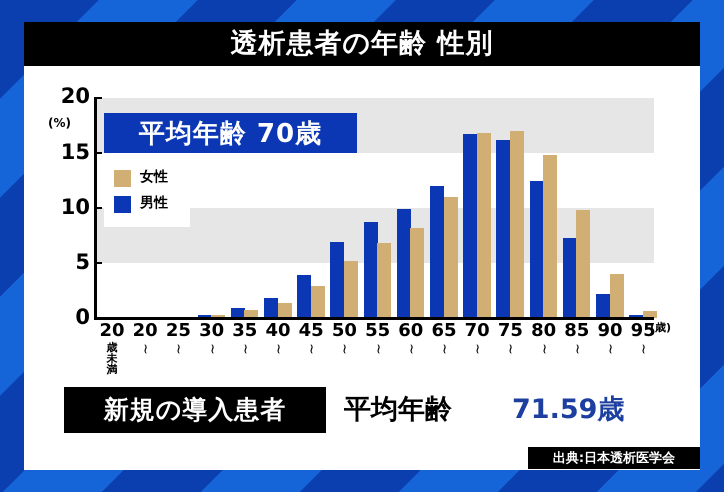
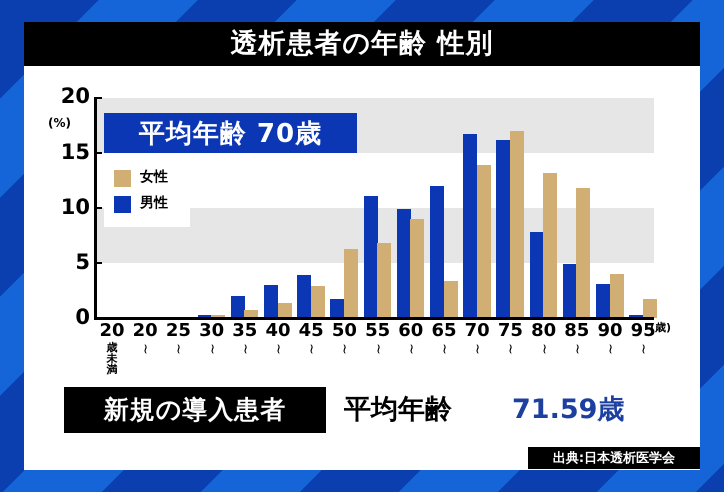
男性/35~: 0.9 -> 2.0
男性/40~: 1.8 -> 3.0
男性/50~: 6.9 -> 1.7
女性/50~: 5.2 -> 6.3
男性/55~: 8.7 -> 11.1
女性/60~: 8.2 -> 9.0
女性/65~: 11.0 -> 3.4
女性/70~: 16.8 -> 13.9
男性/80~: 12.5 -> 7.8
女性/80~: 14.8 -> 13.2
男性/85~: 7.3 -> 4.9
女性/85~: 9.8 -> 11.8
男性/90~: 2.2 -> 3.1
女性/95~: 0.6 -> 1.7
